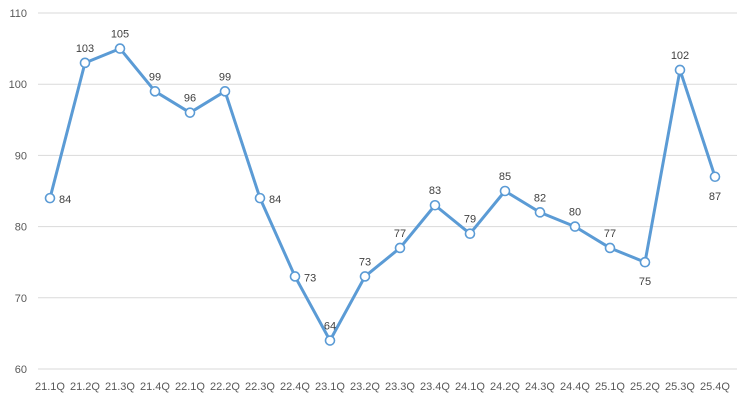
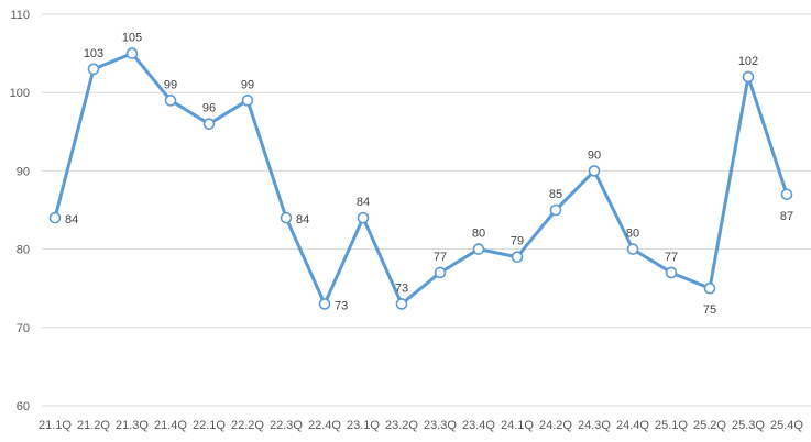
23.1Q: 64 -> 84
23.4Q: 83 -> 80
24.3Q: 82 -> 90
